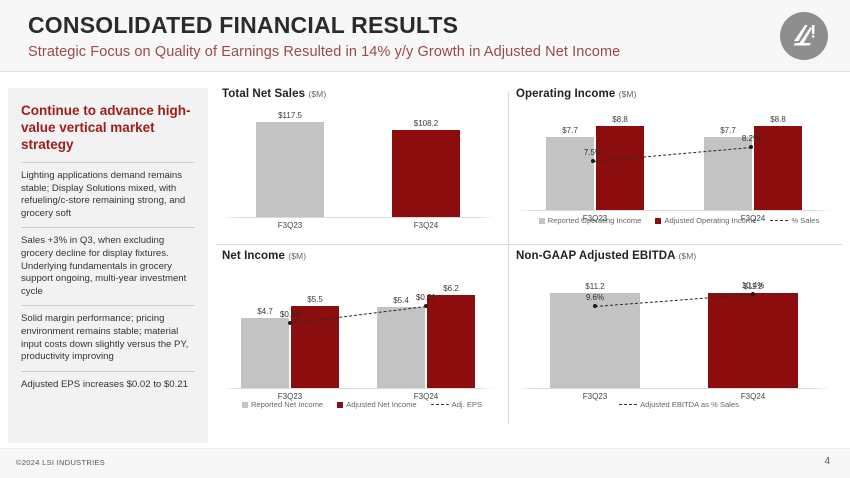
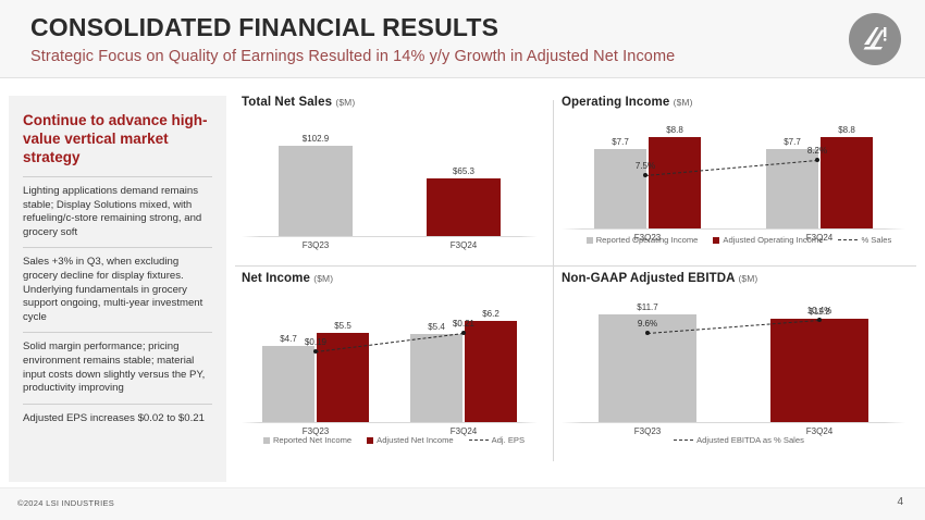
Total Net Sales/F3Q23: $117.5 -> $102.9
Total Net Sales/F3Q24: $108.2 -> $65.3
Non-GAAP Adjusted EBITDA/F3Q23: $11.2 -> $11.7
